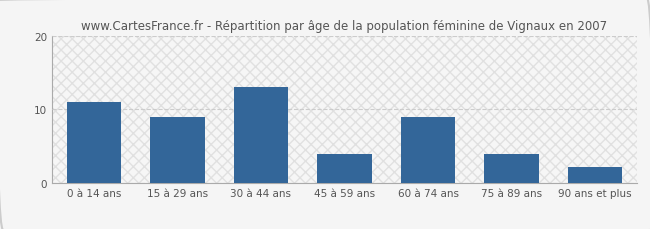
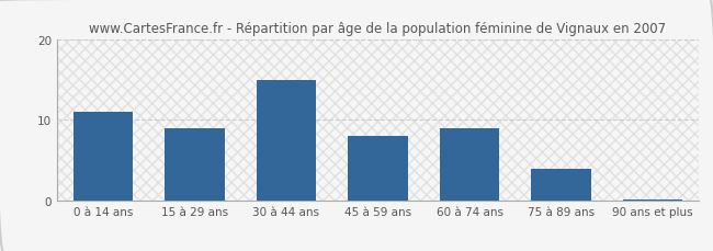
30 à 44 ans: 13.0 -> 15.0
45 à 59 ans: 4.0 -> 8.0
90 ans et plus: 2.2 -> 0.2
